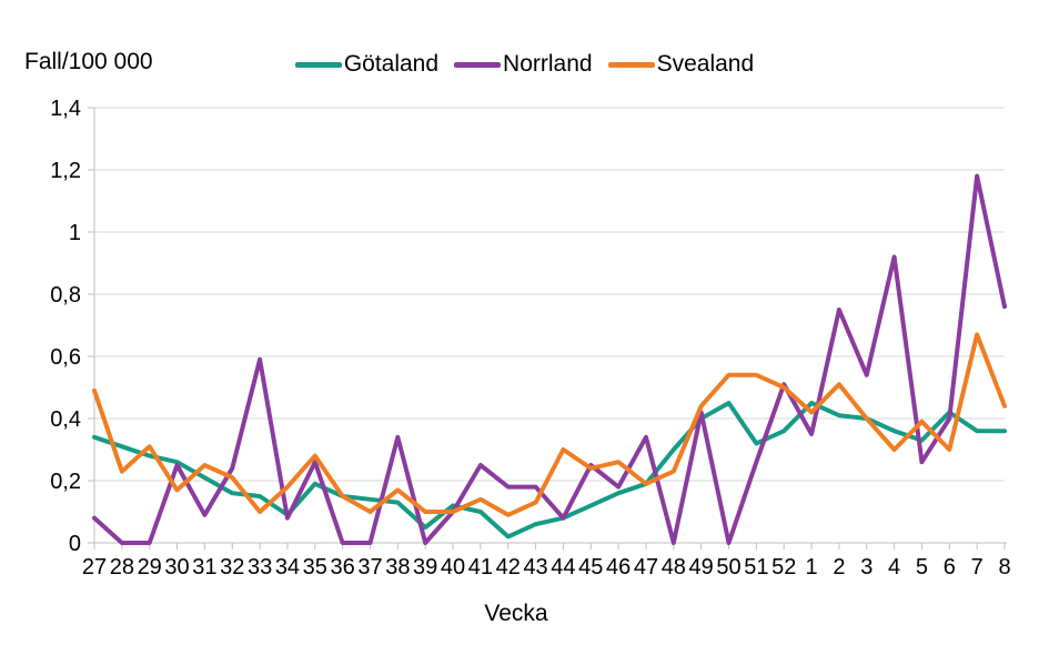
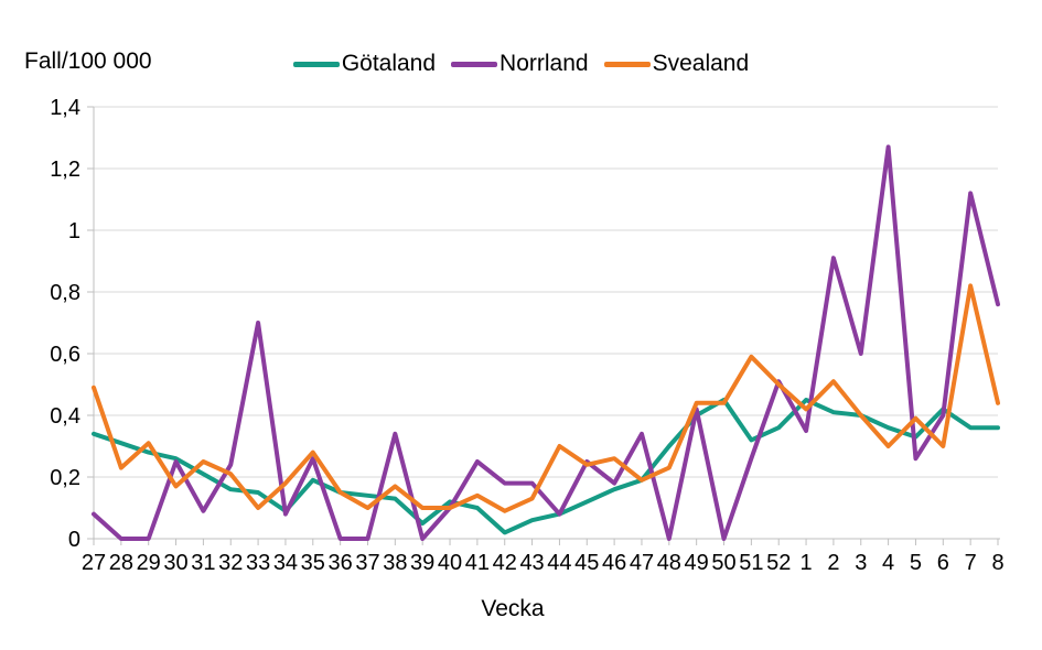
Norrland/33: 0,59 -> 0,70
Svealand/50: 0,54 -> 0,44
Svealand/51: 0,54 -> 0,59
Norrland/2: 0,75 -> 0,91
Norrland/3: 0,54 -> 0,60
Norrland/4: 0,92 -> 1,27
Norrland/7: 1,18 -> 1,12
Svealand/7: 0,67 -> 0,82
